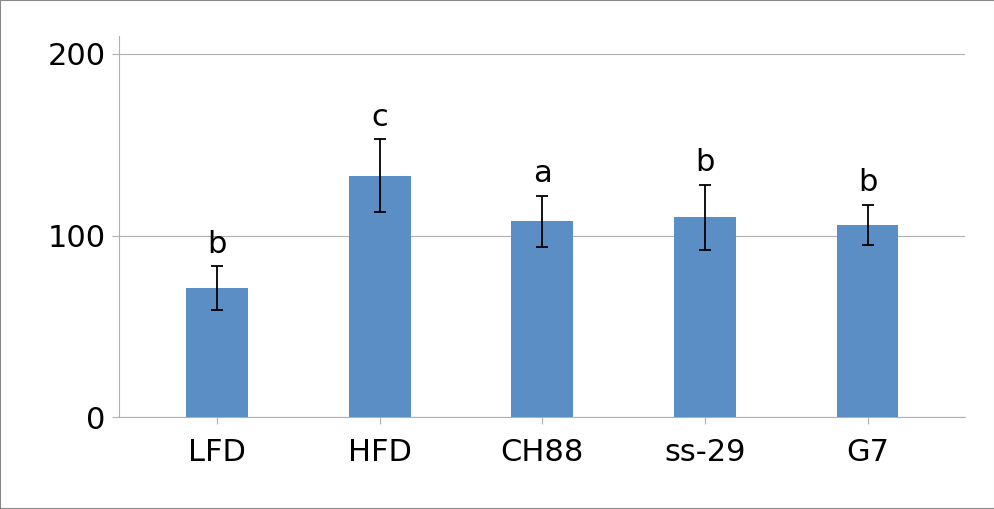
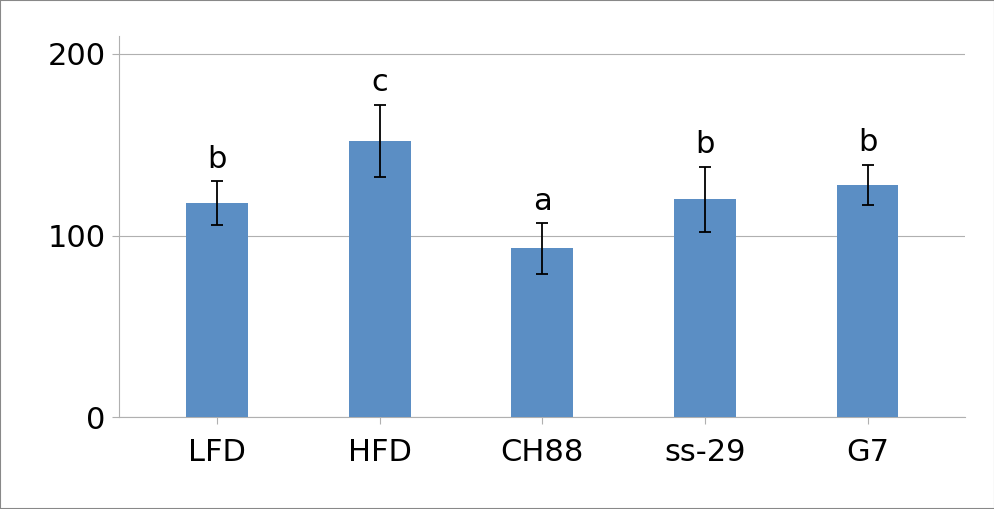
LFD: 71 -> 118
HFD: 133 -> 152
CH88: 108 -> 93
ss-29: 110 -> 120
G7: 106 -> 128
